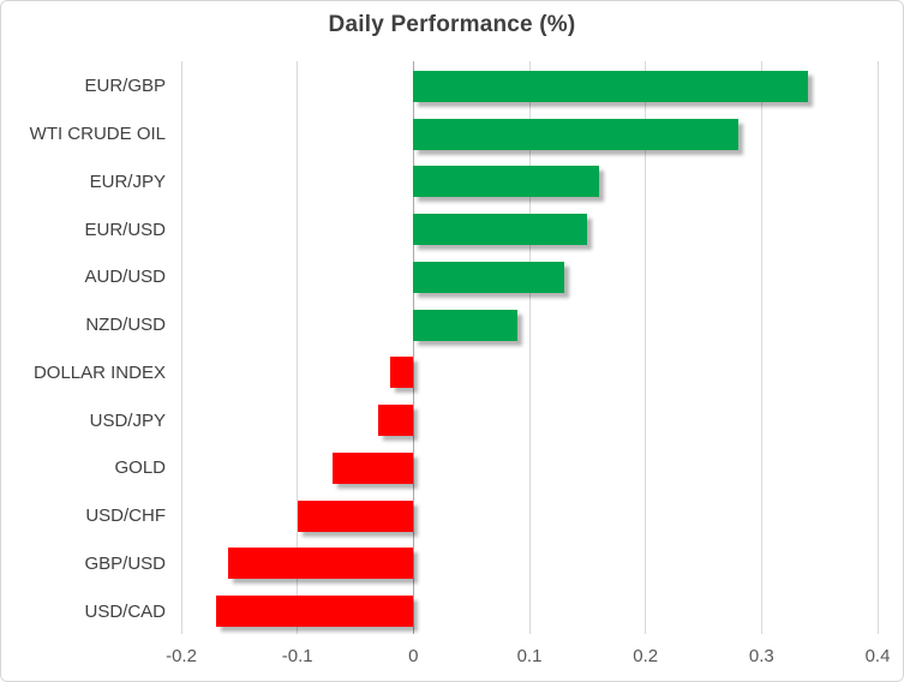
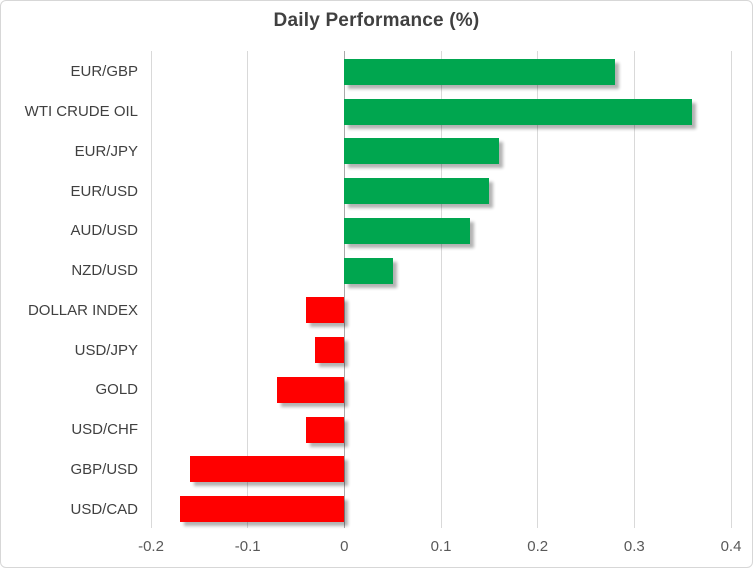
EUR/GBP: 0.34 -> 0.28
WTI CRUDE OIL: 0.28 -> 0.36
NZD/USD: 0.09 -> 0.05
DOLLAR INDEX: -0.02 -> -0.04
USD/CHF: -0.10 -> -0.04
